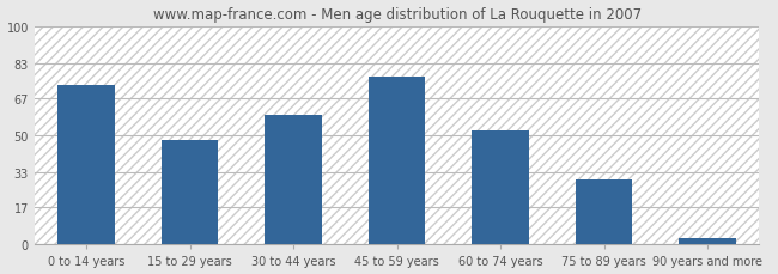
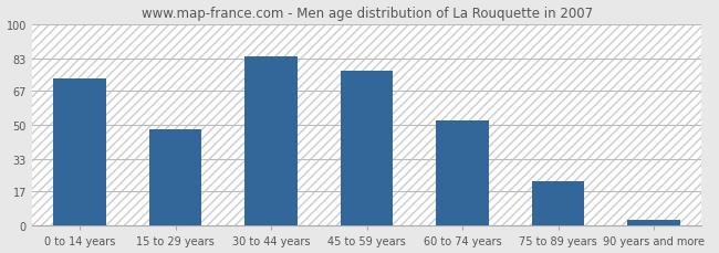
30 to 44 years: 59 -> 84
75 to 89 years: 30 -> 22
